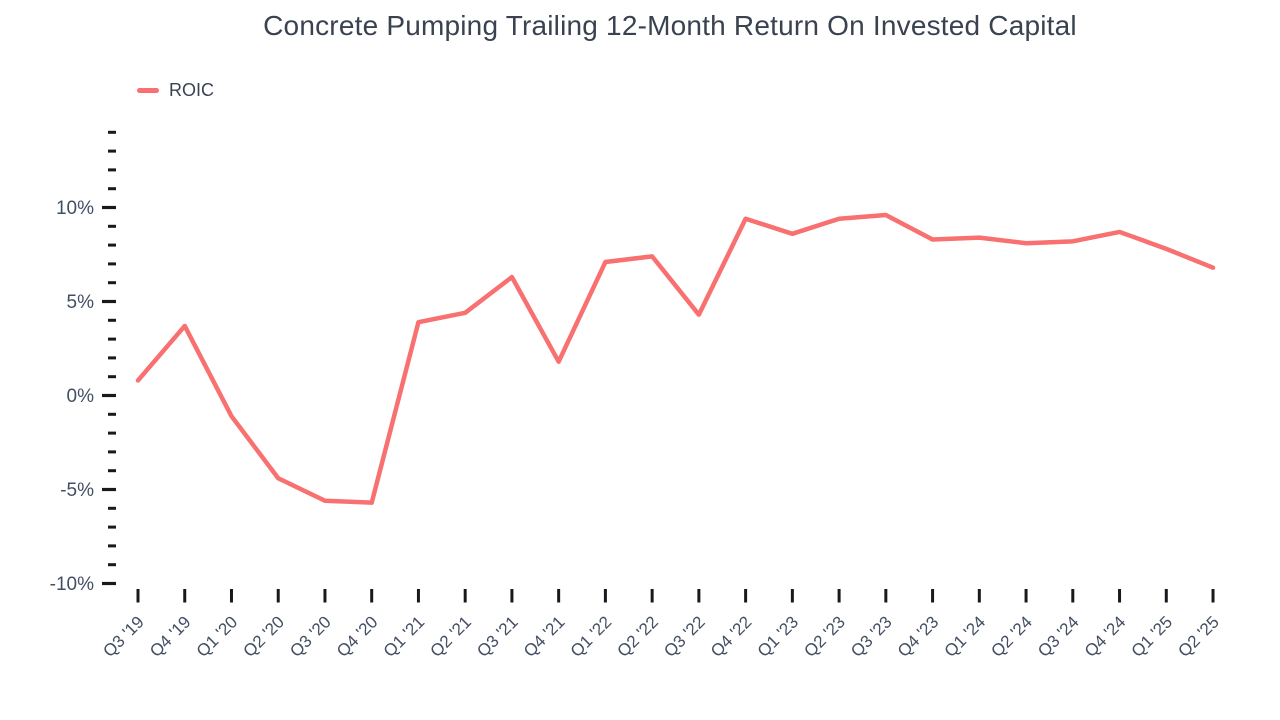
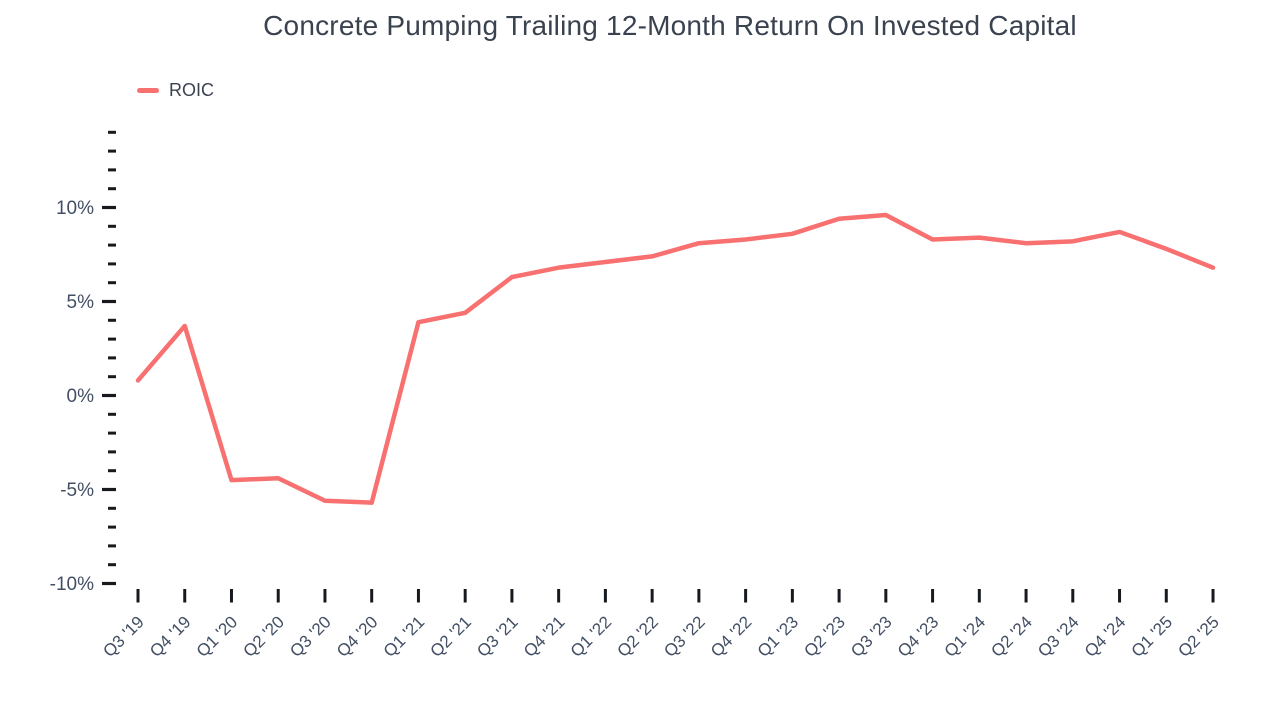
Q1 '20: -1.1% -> -4.5%
Q4 '21: 1.8% -> 6.8%
Q3 '22: 4.3% -> 8.1%
Q4 '22: 9.4% -> 8.3%
